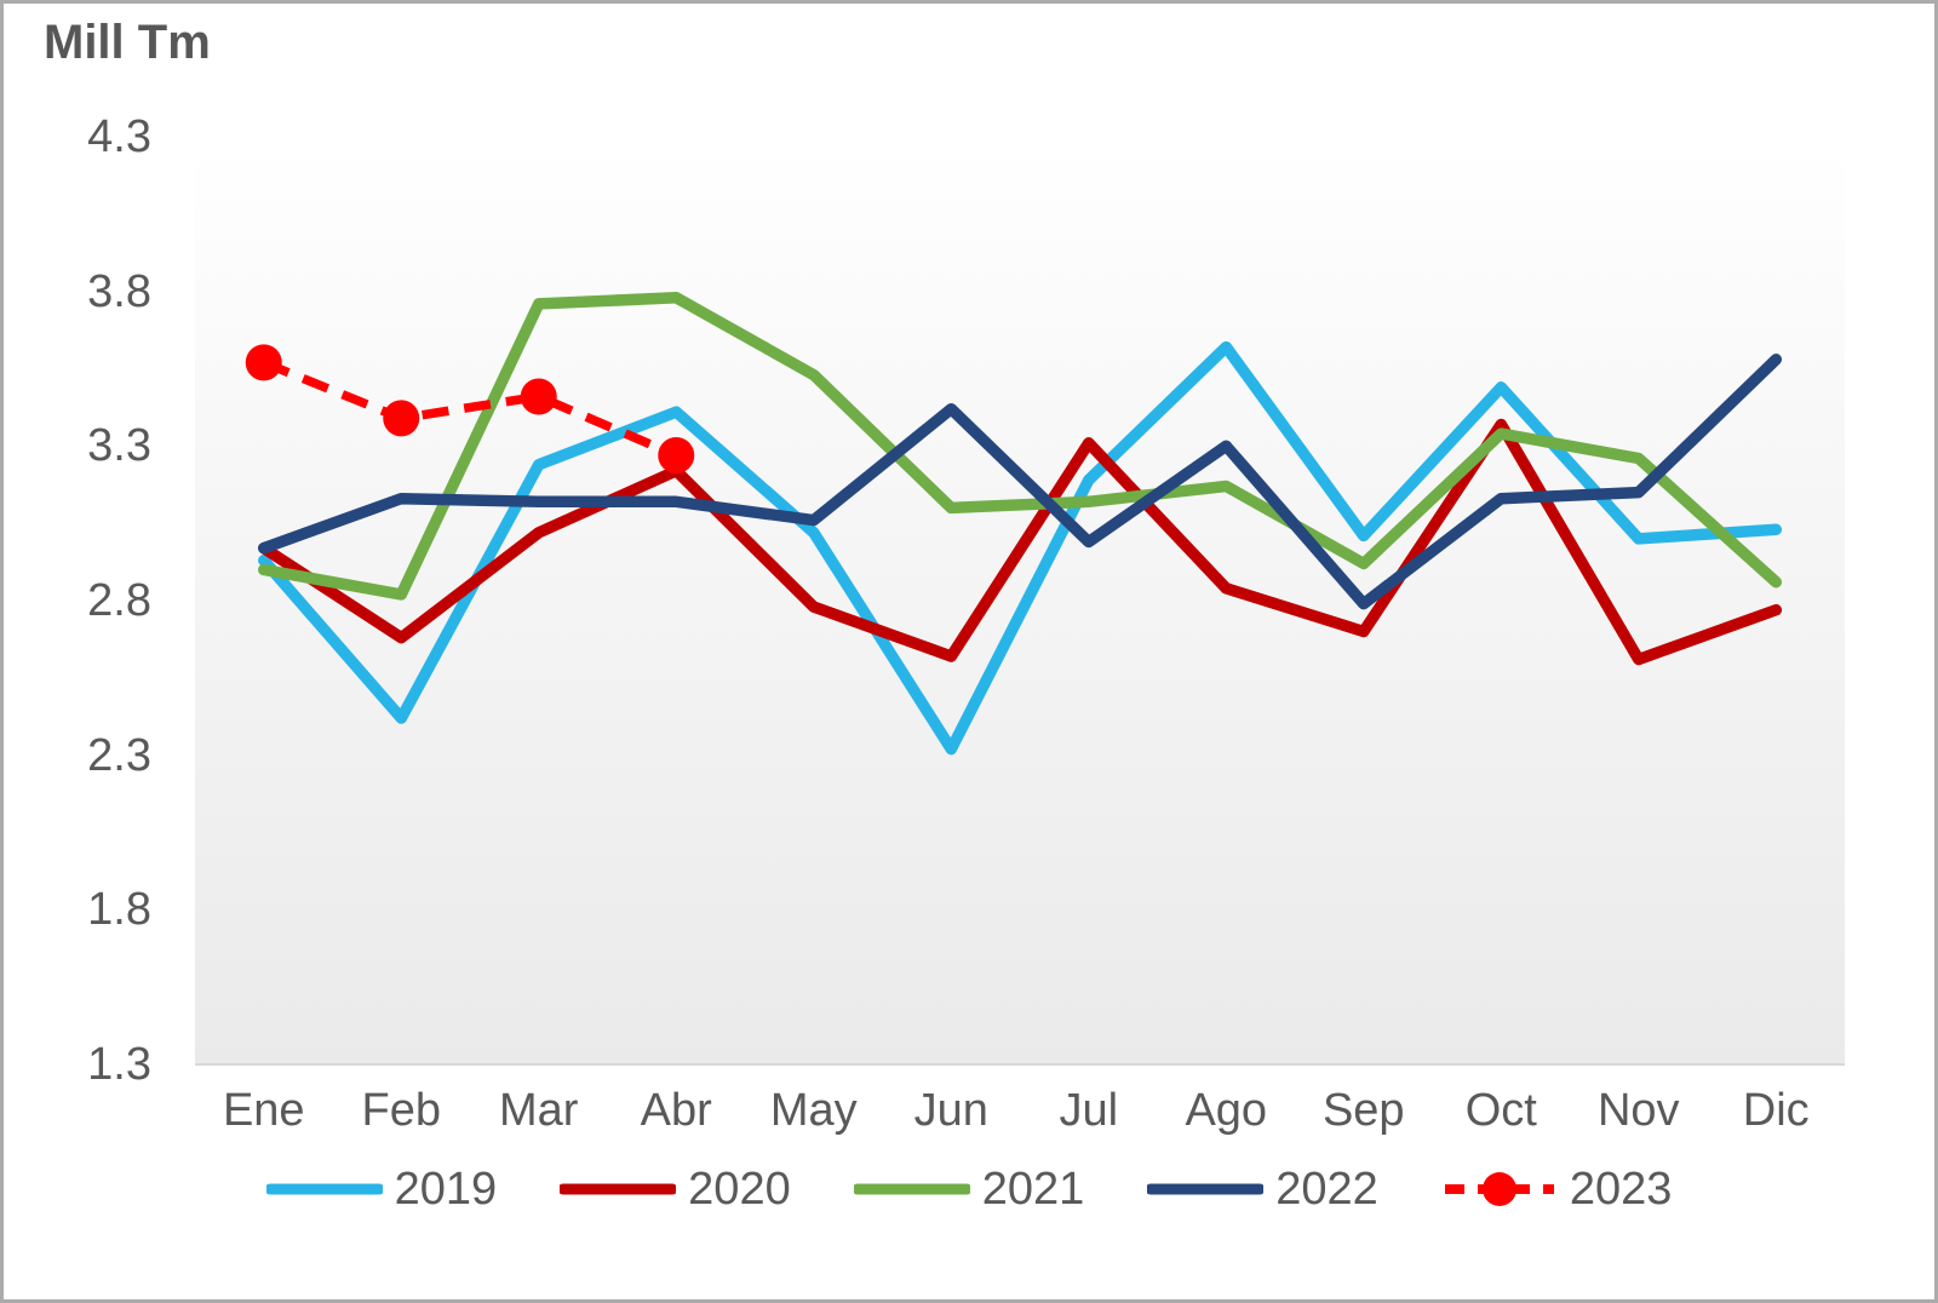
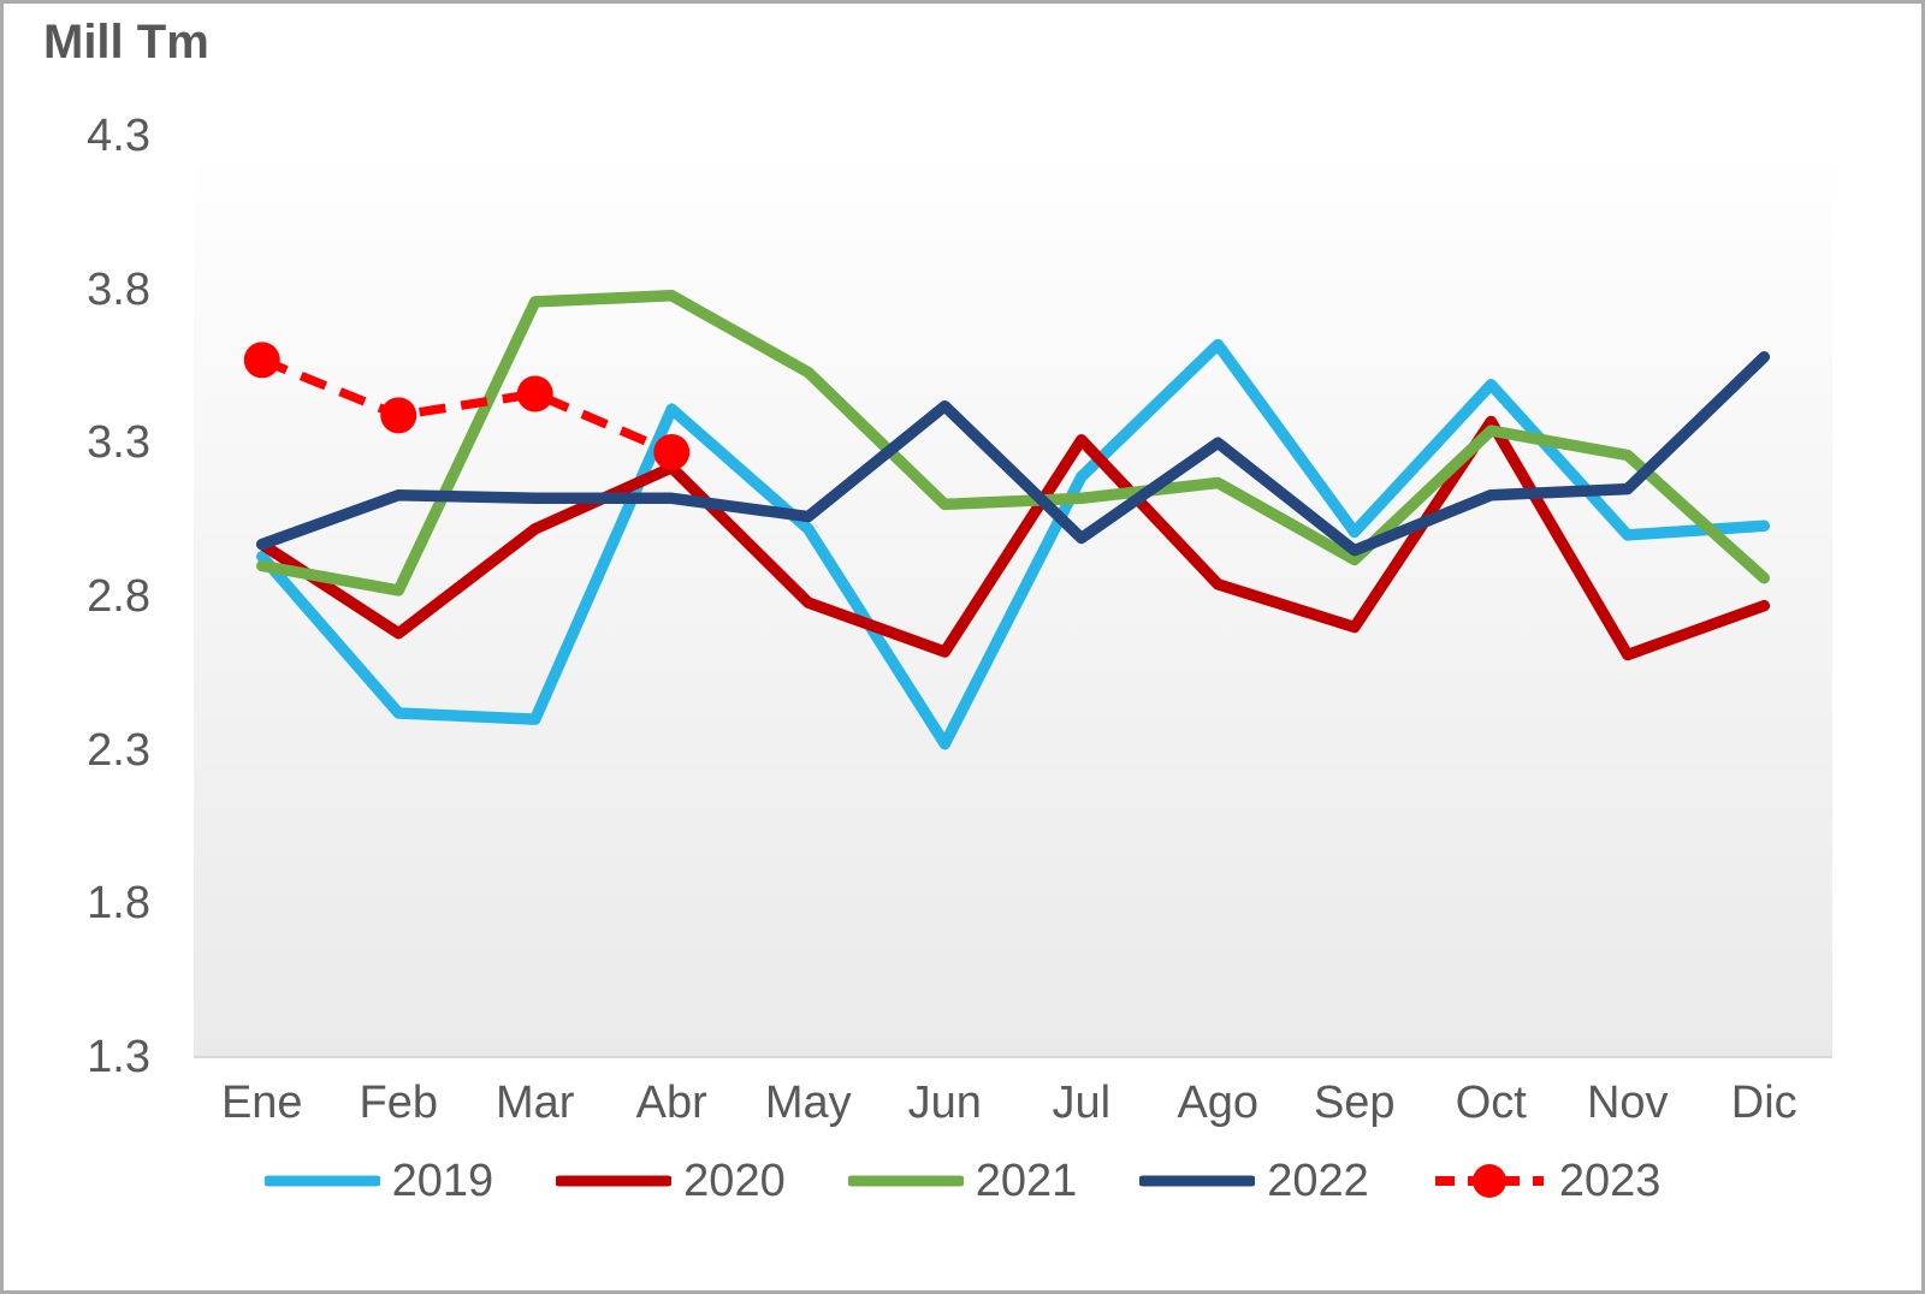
2019/Mar: 3.24 -> 2.40
2022/Sep: 2.79 -> 2.95
